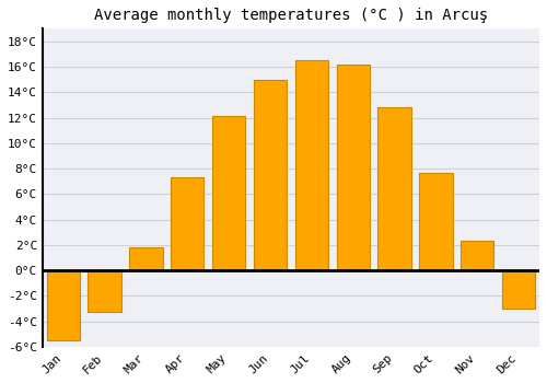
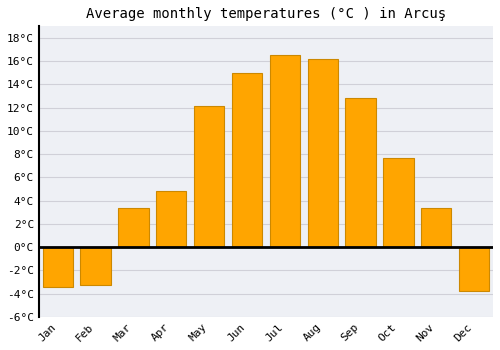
Jan: -5.5°C -> -3.4°C
Mar: 1.8°C -> 3.4°C
Apr: 7.3°C -> 4.8°C
Nov: 2.3°C -> 3.4°C
Dec: -3.0°C -> -3.8°C
